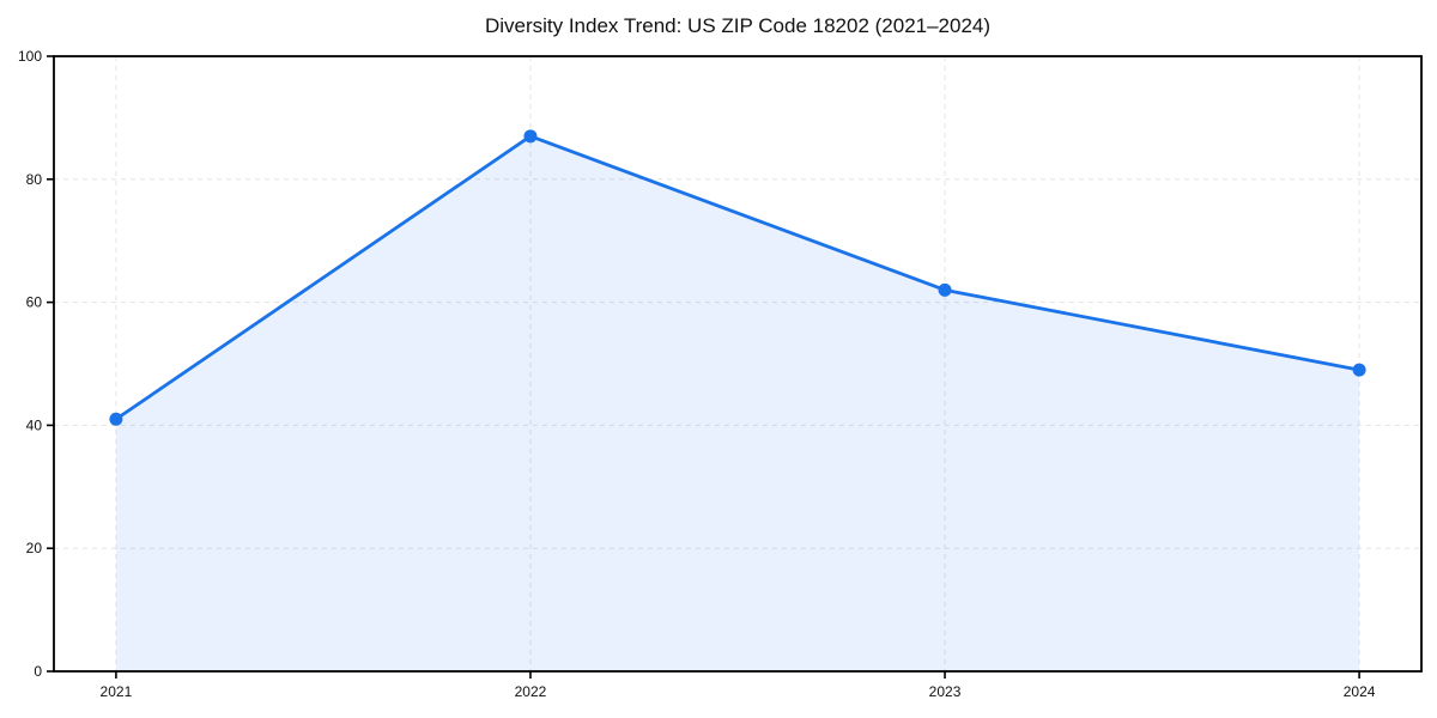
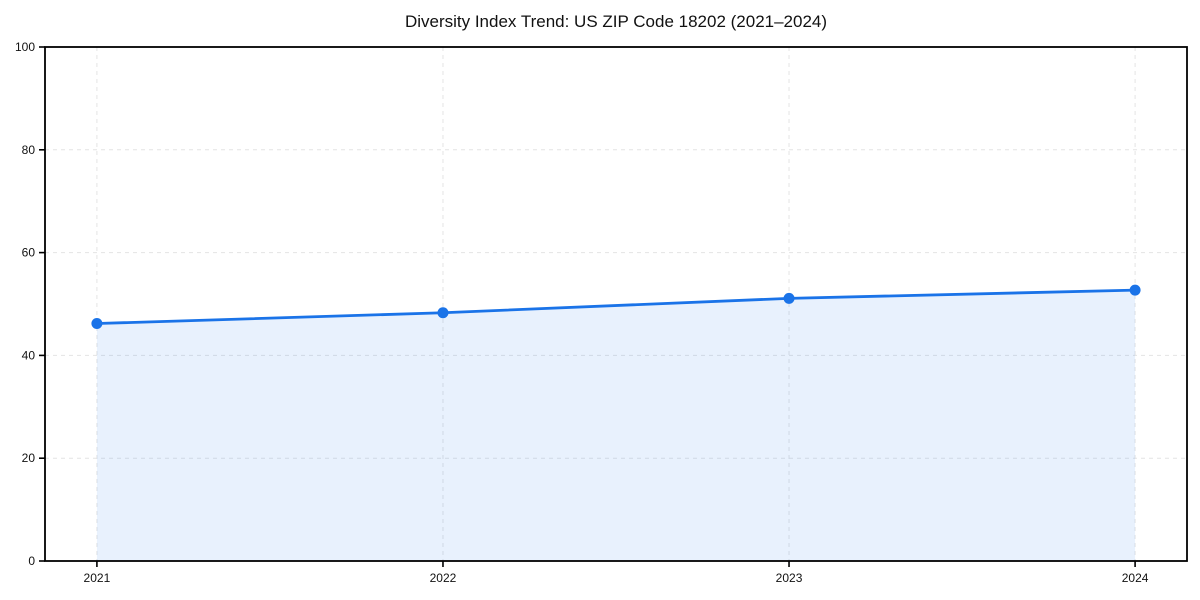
2021: 41 -> 46
2022: 87 -> 48
2023: 62 -> 51
2024: 49 -> 53
